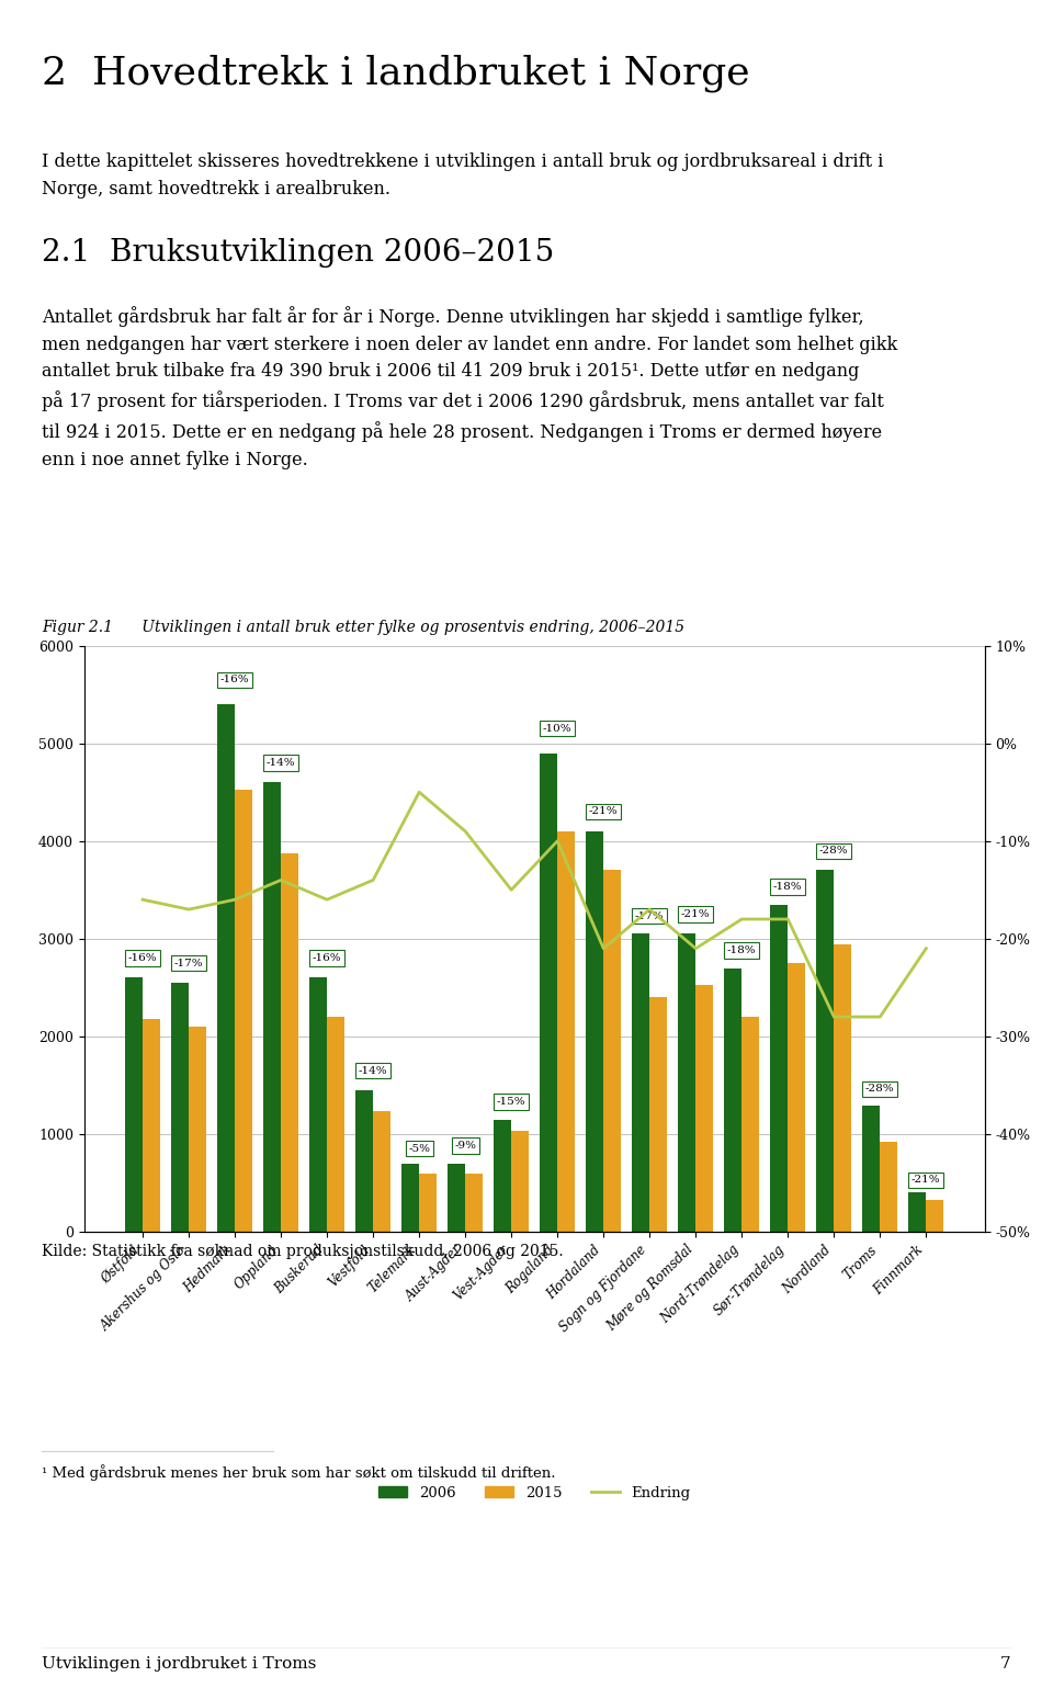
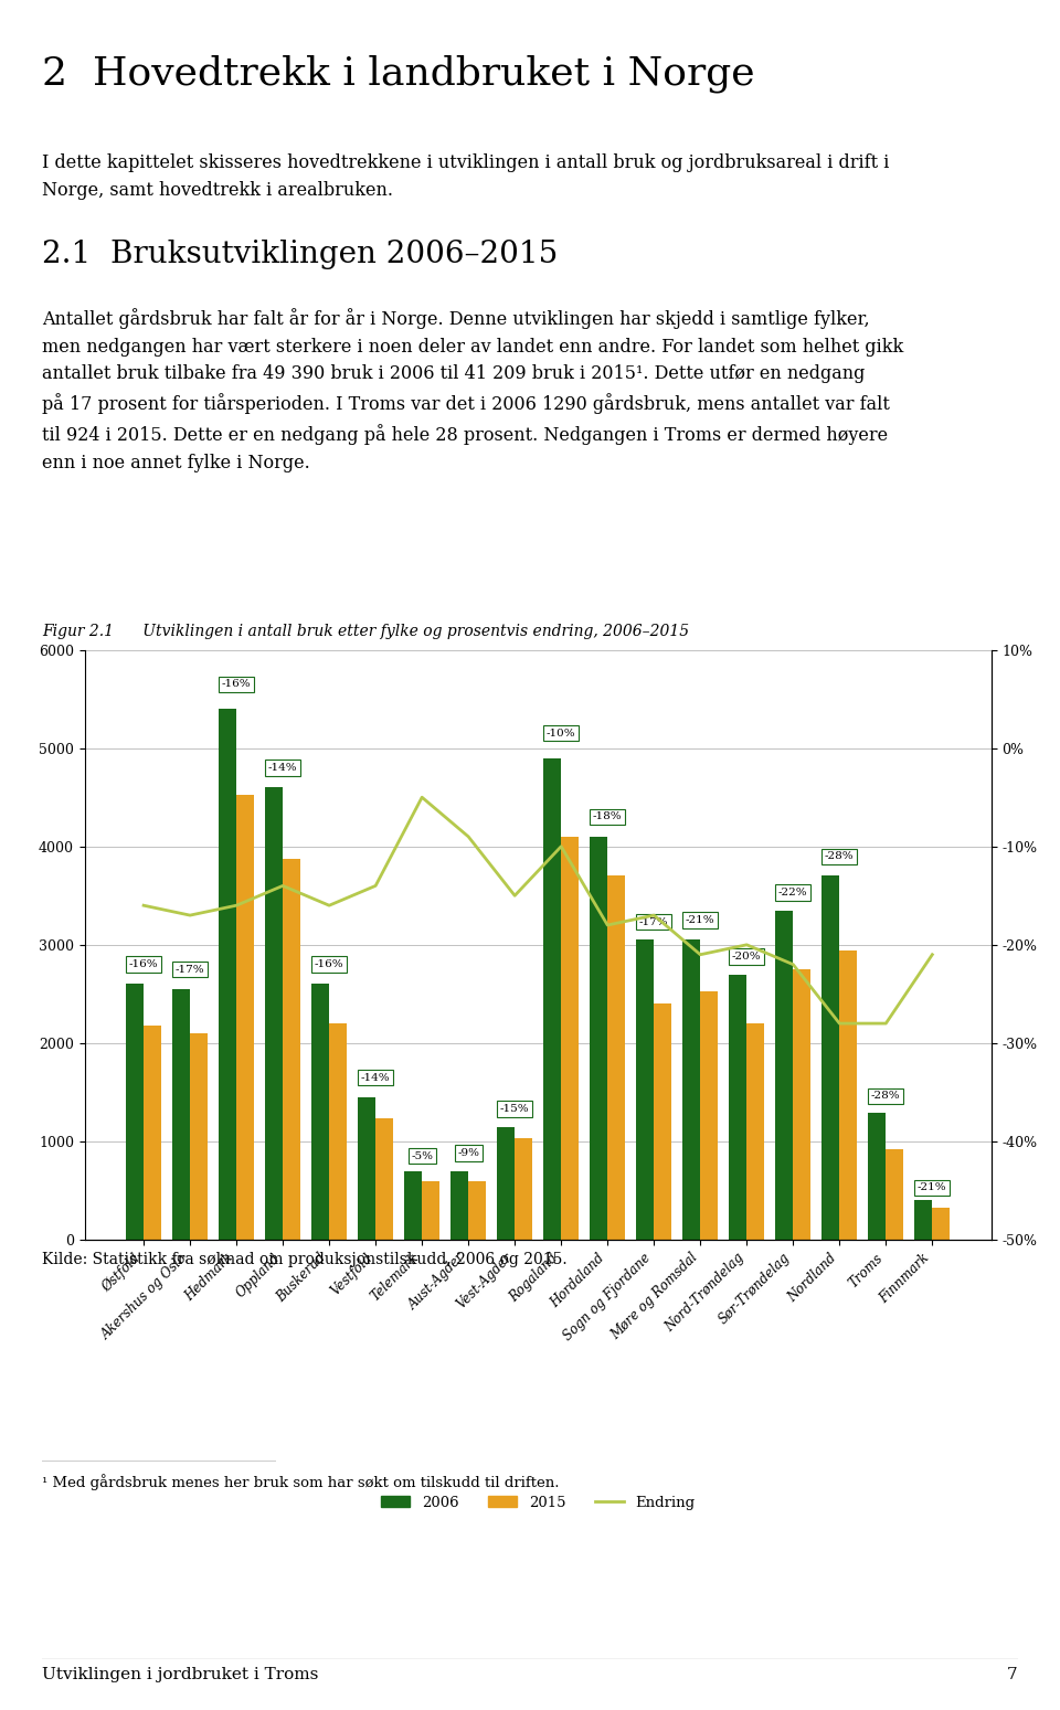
Endring/Hordaland: -21% -> -18%
Endring/Nord-Trøndelag: -18% -> -20%
Endring/Sør-Trøndelag: -18% -> -22%
